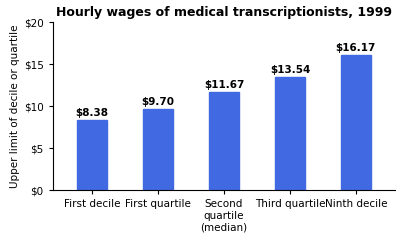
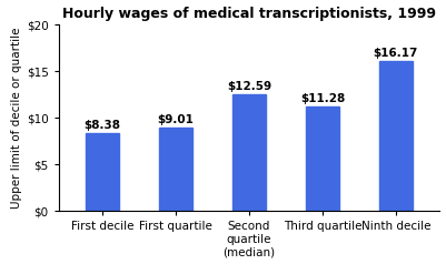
First quartile: $9.70 -> $9.01
Second quartile (median): $11.67 -> $12.59
Third quartile: $13.54 -> $11.28
